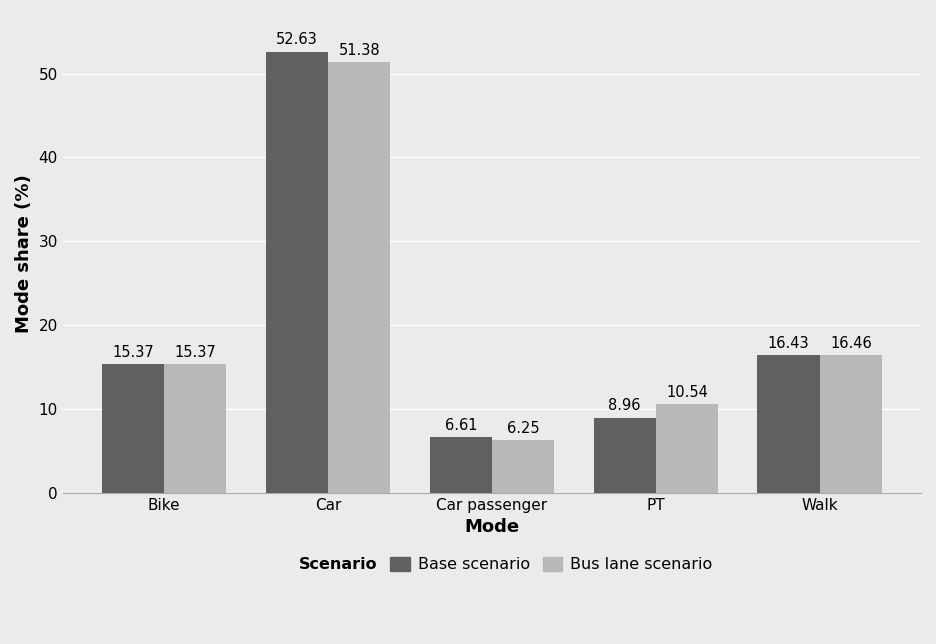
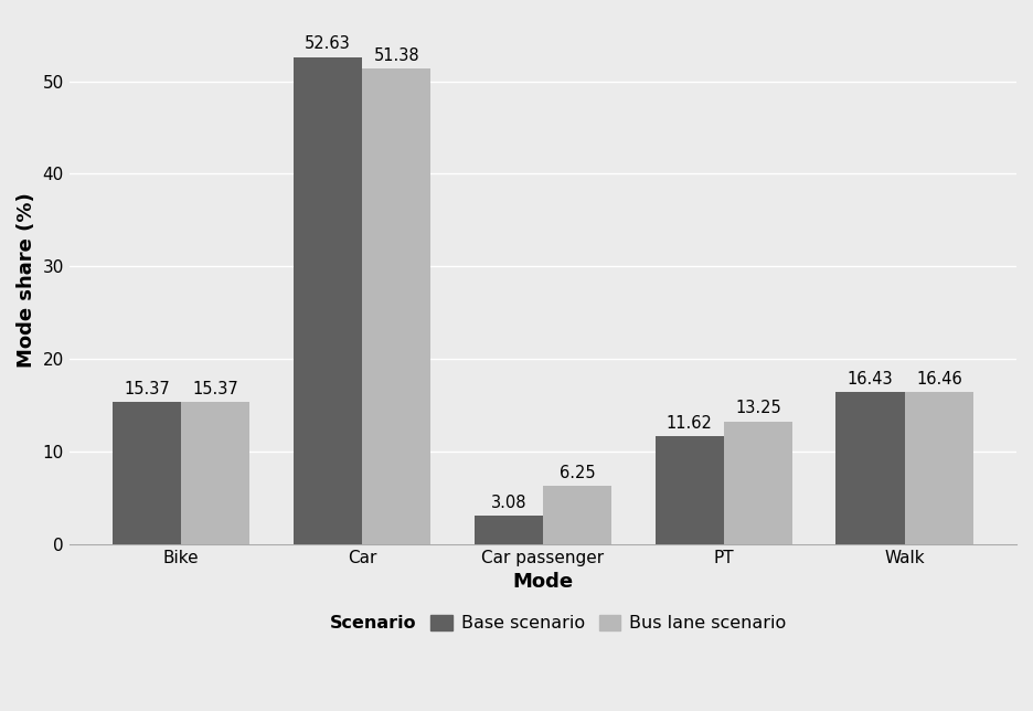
Base scenario/Car passenger: 6.61 -> 3.08
Base scenario/PT: 8.96 -> 11.62
Bus lane scenario/PT: 10.54 -> 13.25
